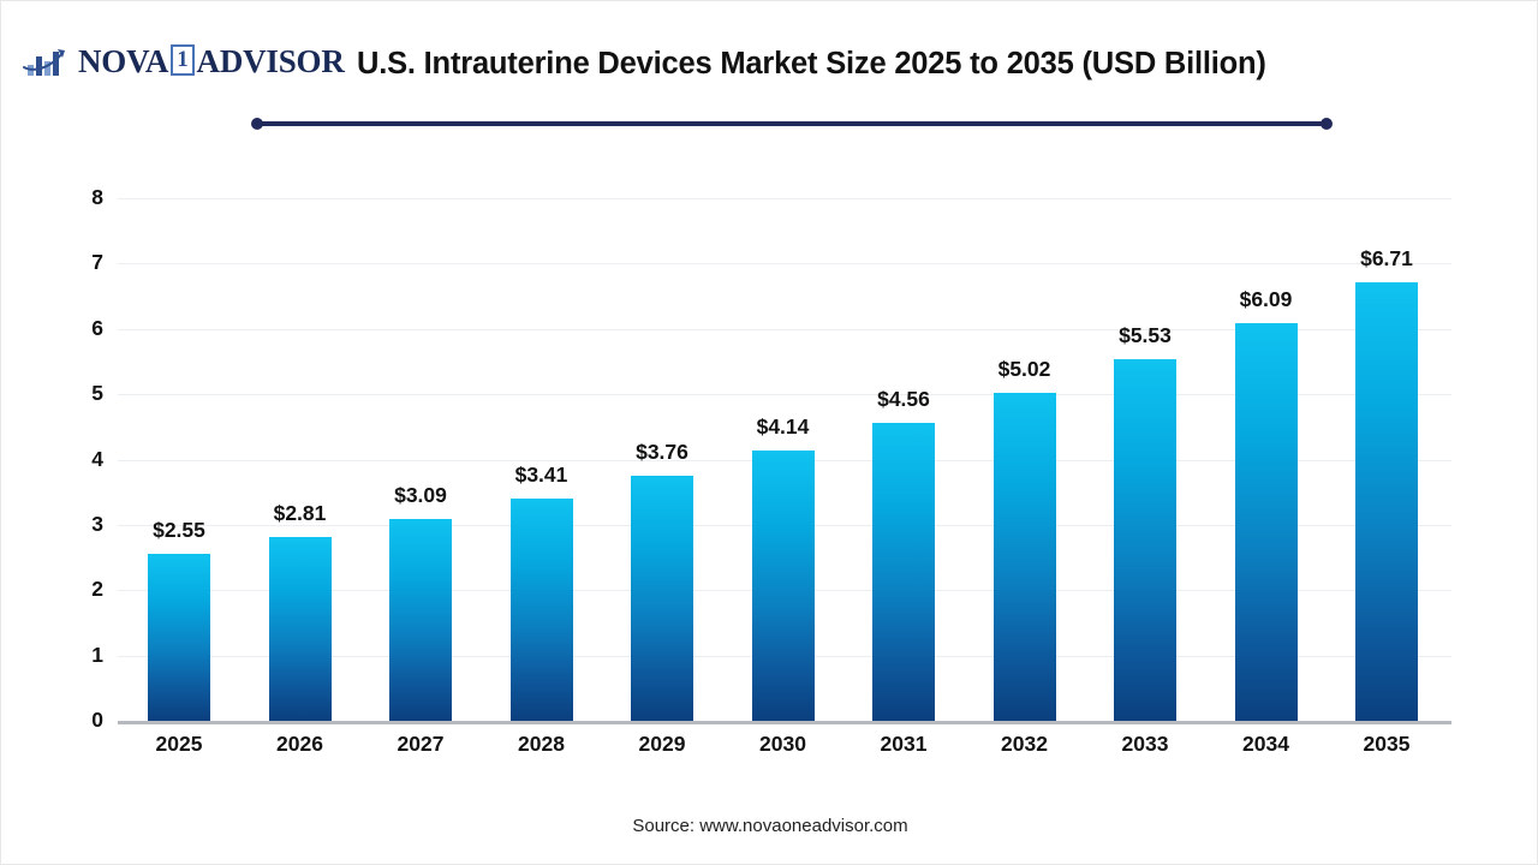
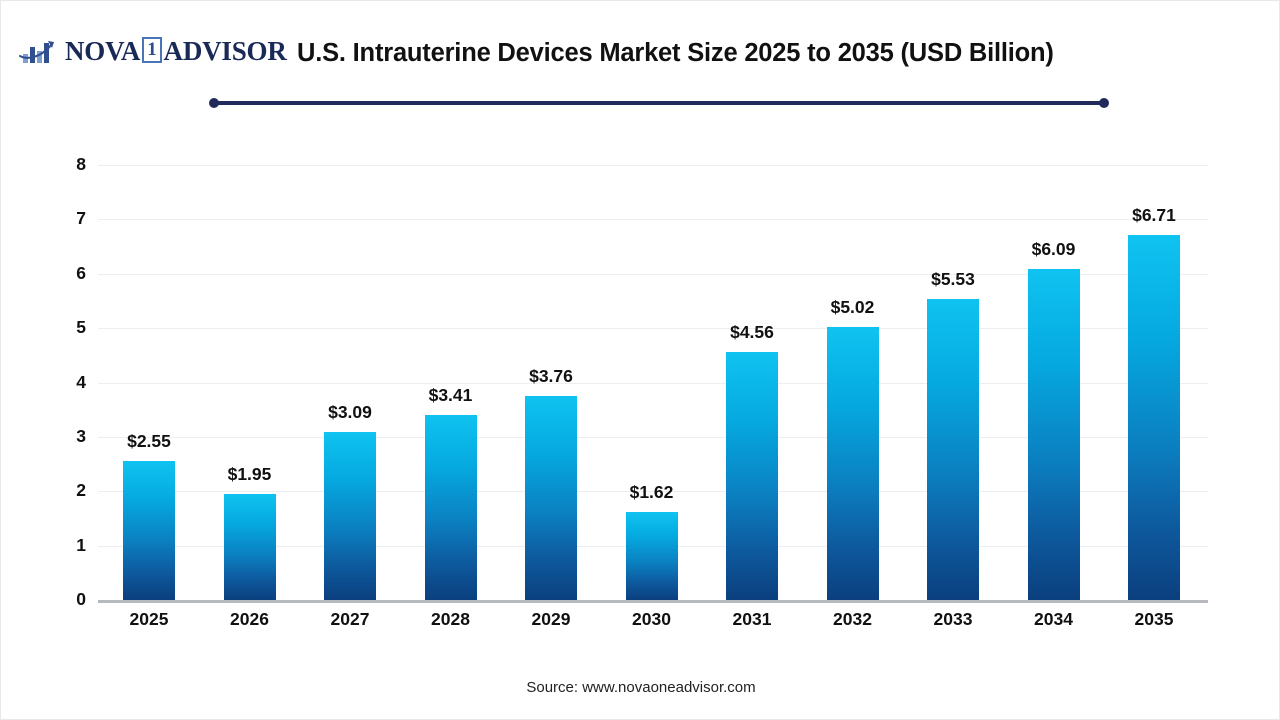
2026: $2.81 -> $1.95
2030: $4.14 -> $1.62
